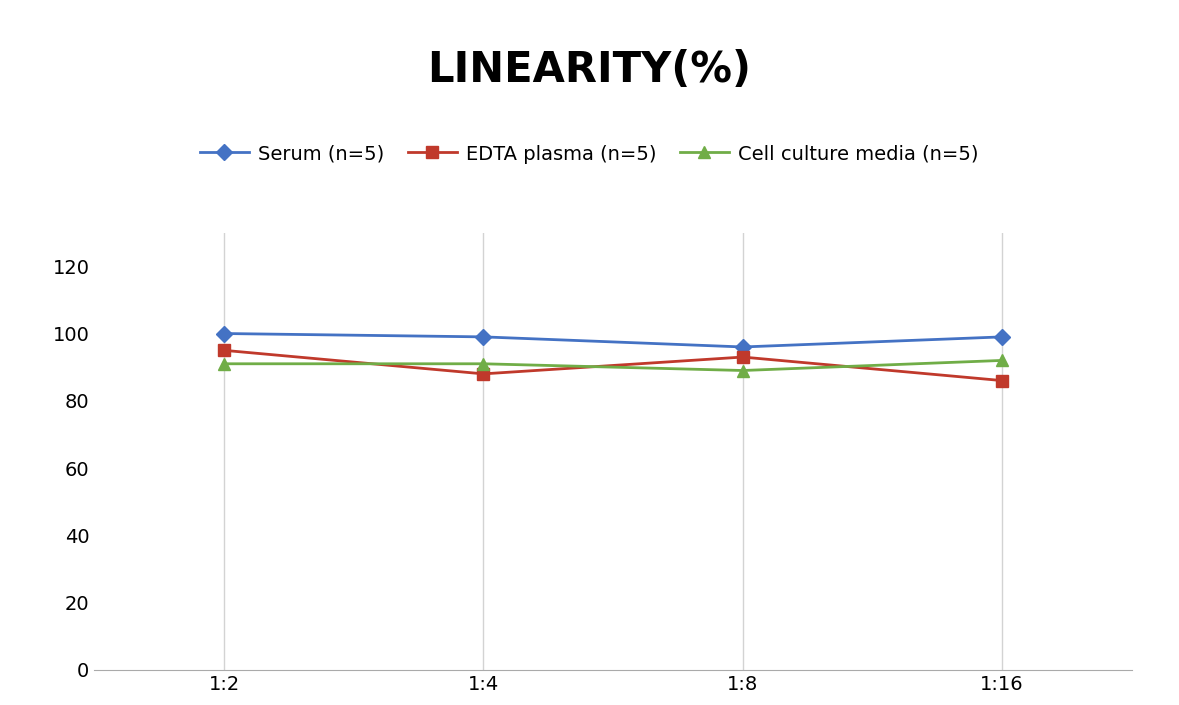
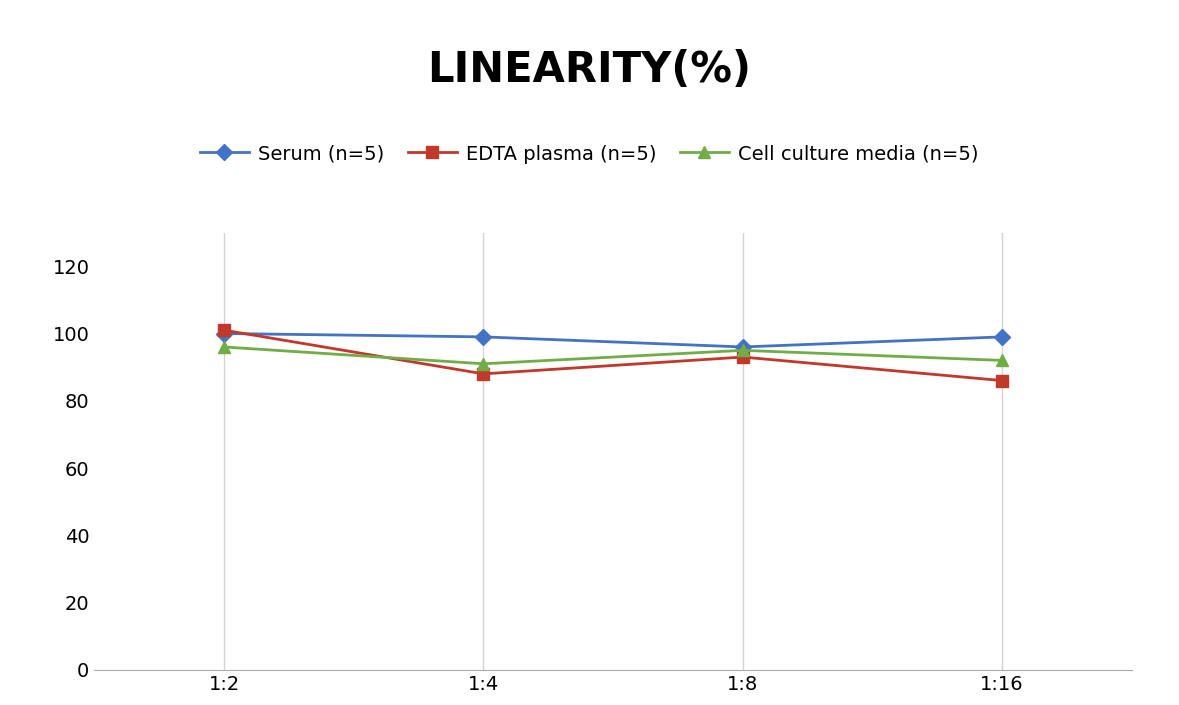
EDTA plasma (n=5)/1:2: 95 -> 101
Cell culture media (n=5)/1:2: 91 -> 96
Cell culture media (n=5)/1:8: 89 -> 95
